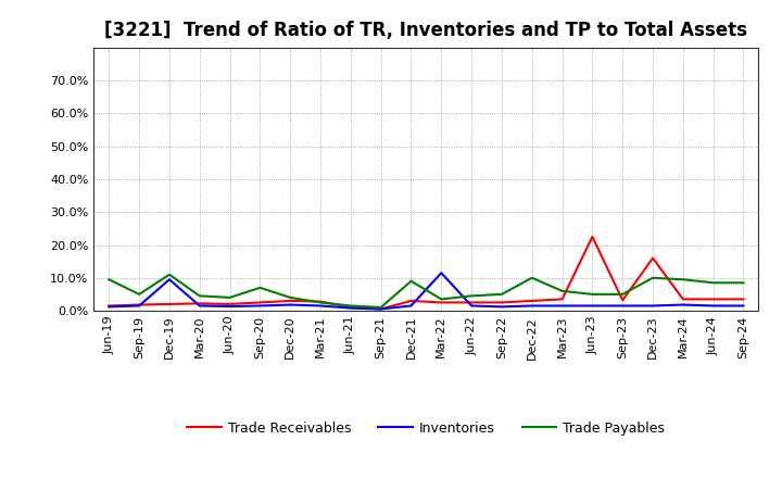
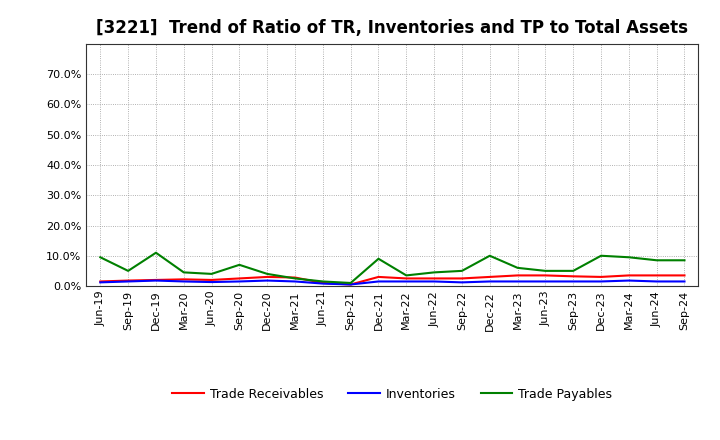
Inventories/Dec-19: 9.5% -> 1.8%
Inventories/Mar-22: 11.5% -> 1.5%
Trade Receivables/Jun-23: 22.5% -> 3.5%
Trade Receivables/Dec-23: 16.0% -> 3.0%
